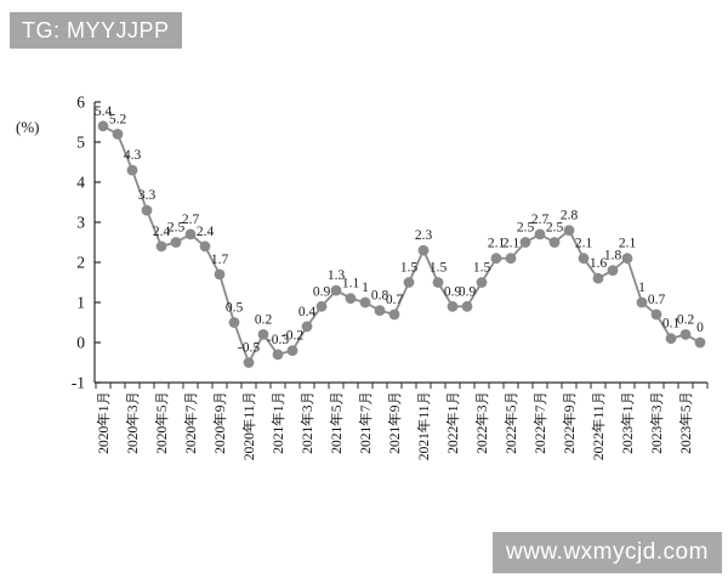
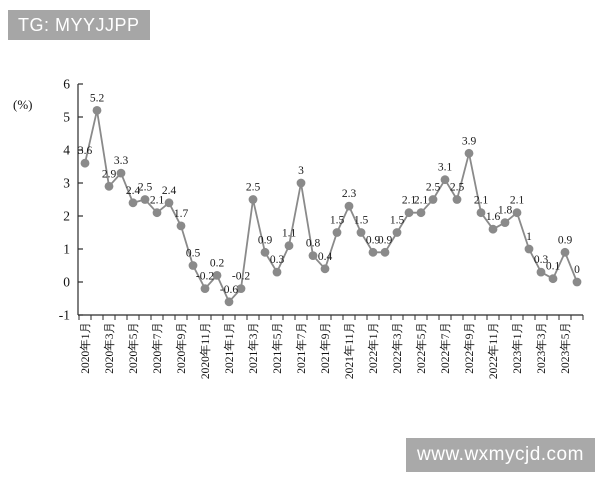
2020年1月: 5.4 -> 3.6
2020年3月: 4.3 -> 2.9
2020年7月: 2.7 -> 2.1
2020年11月: -0.5 -> -0.2
2021年1月: -0.3 -> -0.6
2021年3月: 0.4 -> 2.5
2021年5月: 1.3 -> 0.3
2021年7月: 1 -> 3
2021年9月: 0.7 -> 0.4
2022年7月: 2.7 -> 3.1
2022年9月: 2.8 -> 3.9
2023年3月: 0.7 -> 0.3
2023年5月: 0.2 -> 0.9
